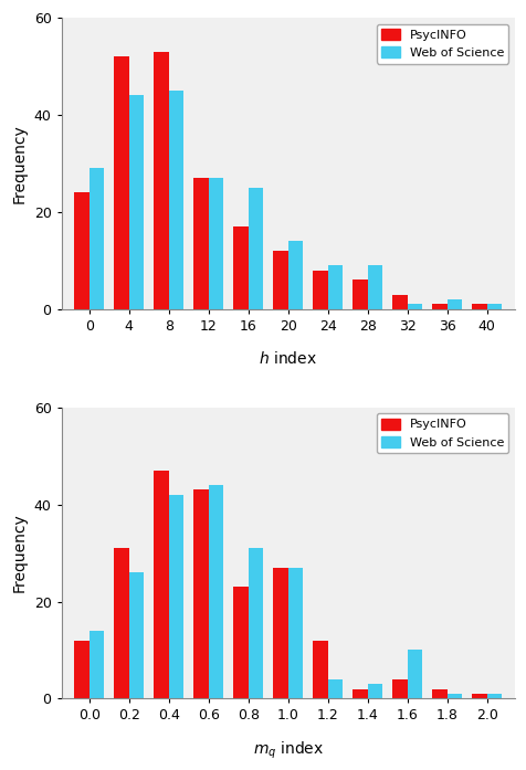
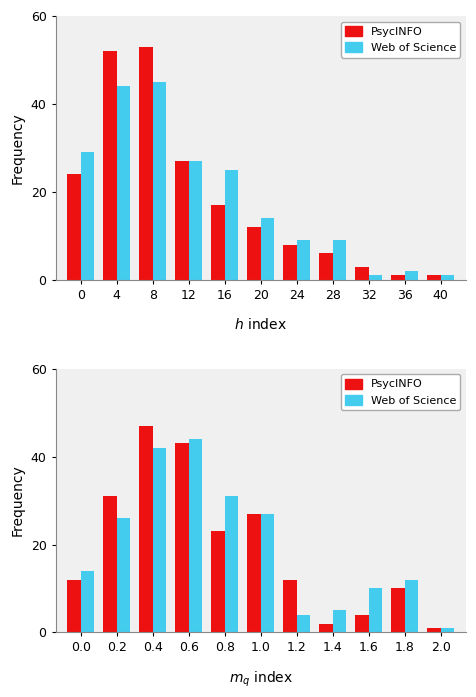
Web of Science/1.4: 3 -> 5
PsycINFO/1.8: 2 -> 10
Web of Science/1.8: 1 -> 12
